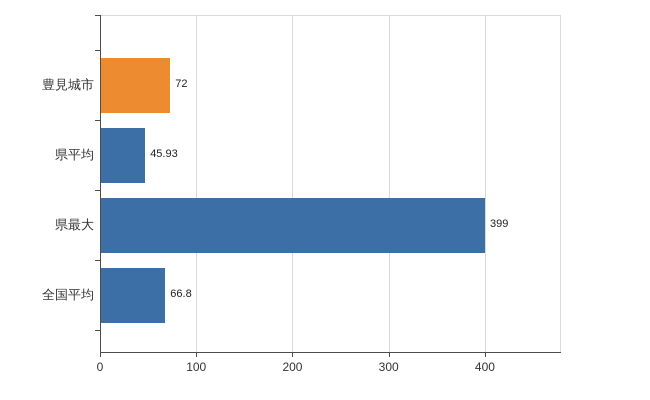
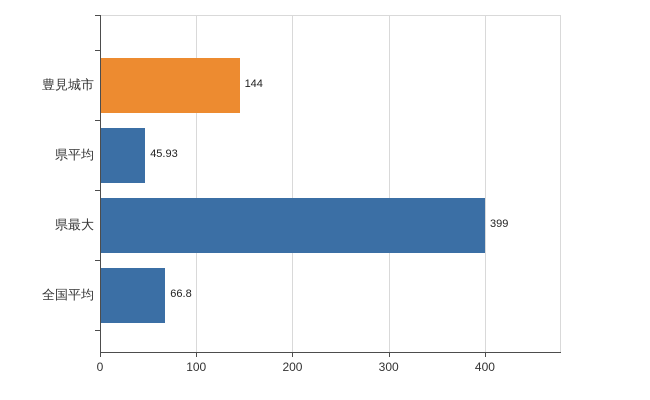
豊見城市: 72 -> 144
